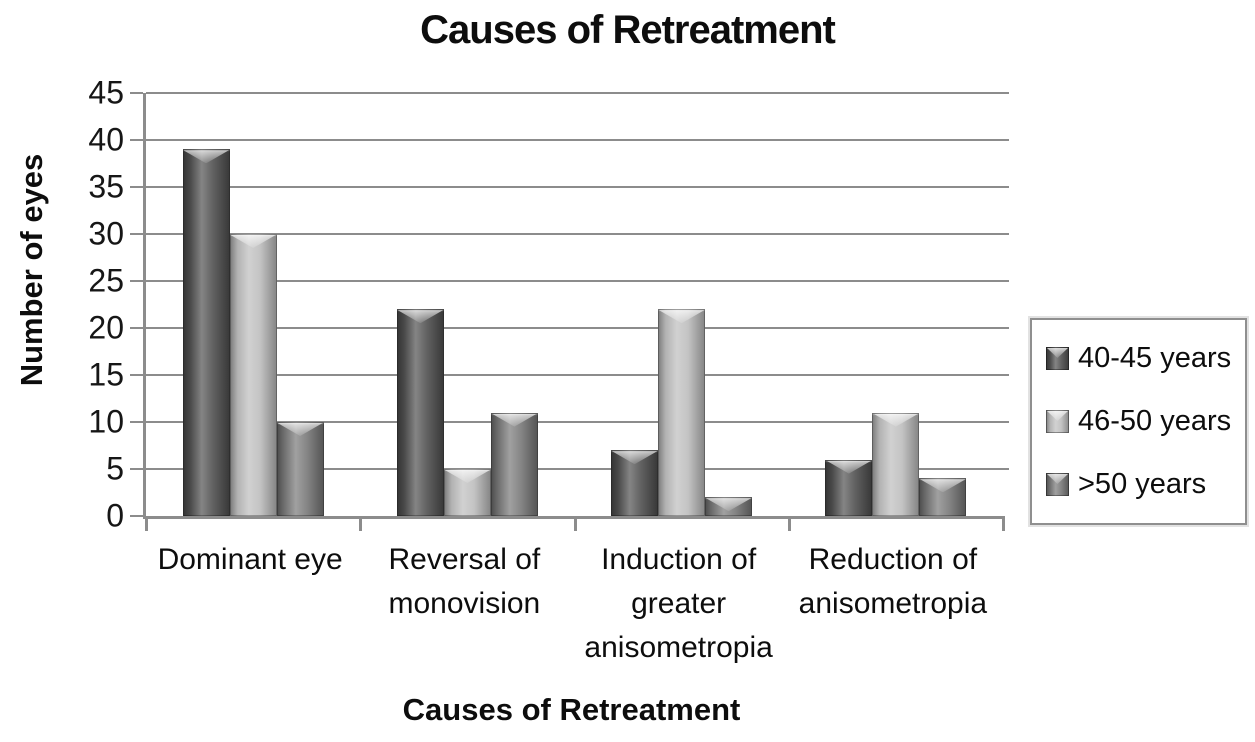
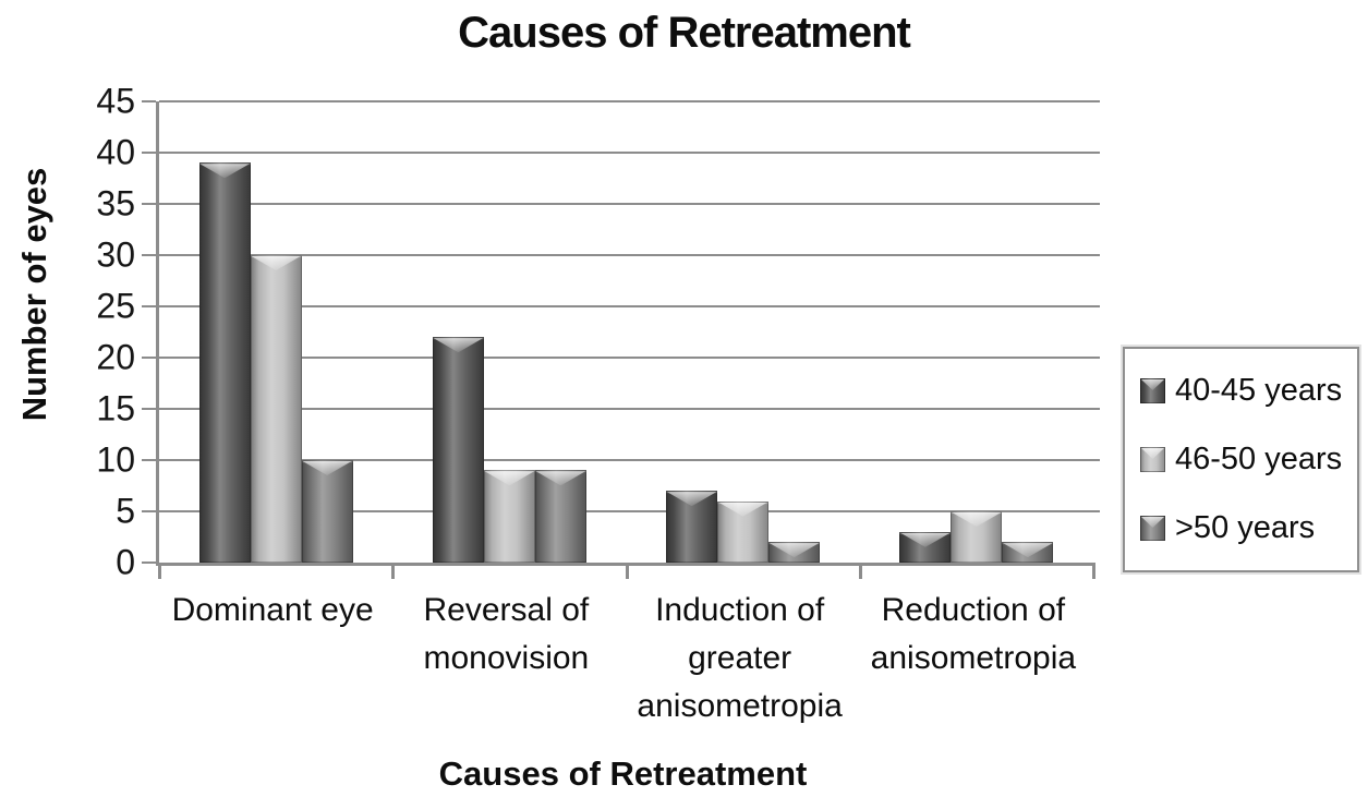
46-50 years/Reversal of monovision: 5 -> 9
>50 years/Reversal of monovision: 11 -> 9
46-50 years/Induction of greater anisometropia: 22 -> 6
40-45 years/Reduction of anisometropia: 6 -> 3
46-50 years/Reduction of anisometropia: 11 -> 5
>50 years/Reduction of anisometropia: 4 -> 2
